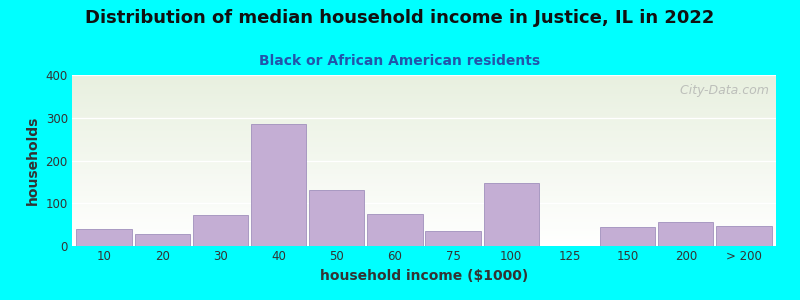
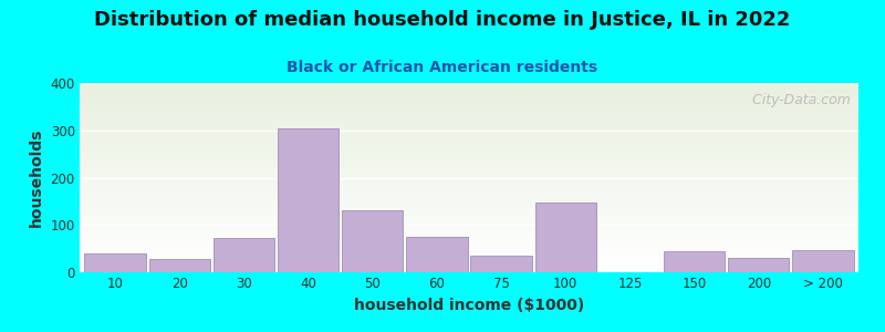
40: 285 -> 305
200: 57 -> 30
